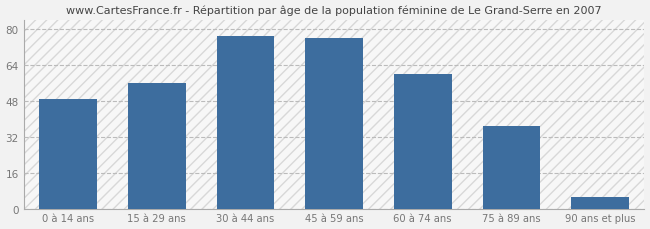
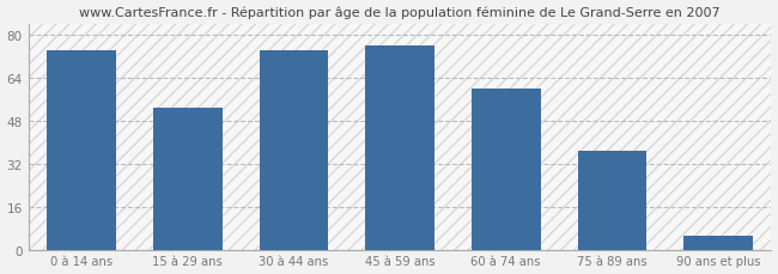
0 à 14 ans: 49 -> 74
15 à 29 ans: 56 -> 53
30 à 44 ans: 77 -> 74
